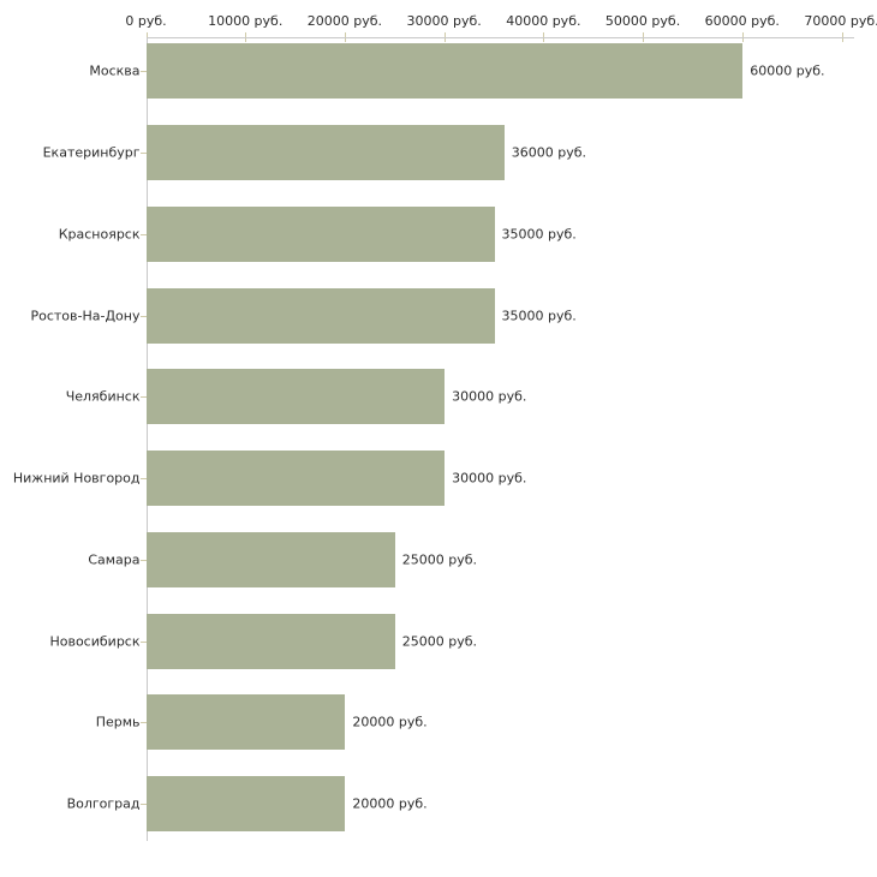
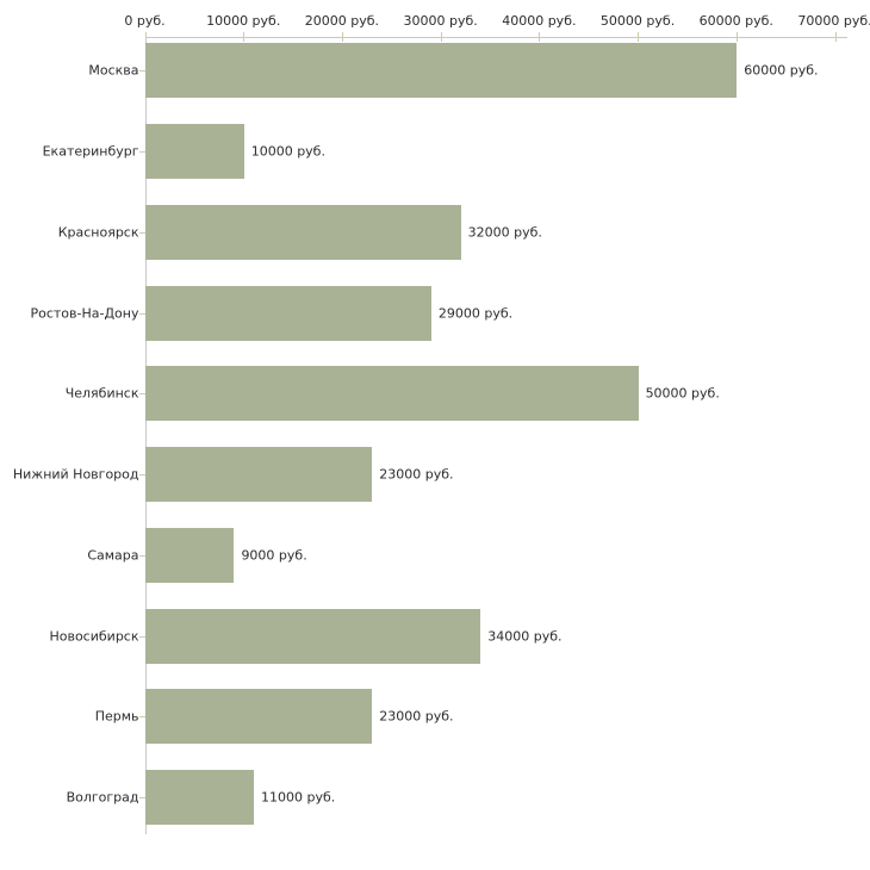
Екатеринбург: 36000 -> 10000
Красноярск: 35000 -> 32000
Ростов-На-Дону: 35000 -> 29000
Челябинск: 30000 -> 50000
Нижний Новгород: 30000 -> 23000
Самара: 25000 -> 9000
Новосибирск: 25000 -> 34000
Пермь: 20000 -> 23000
Волгоград: 20000 -> 11000
